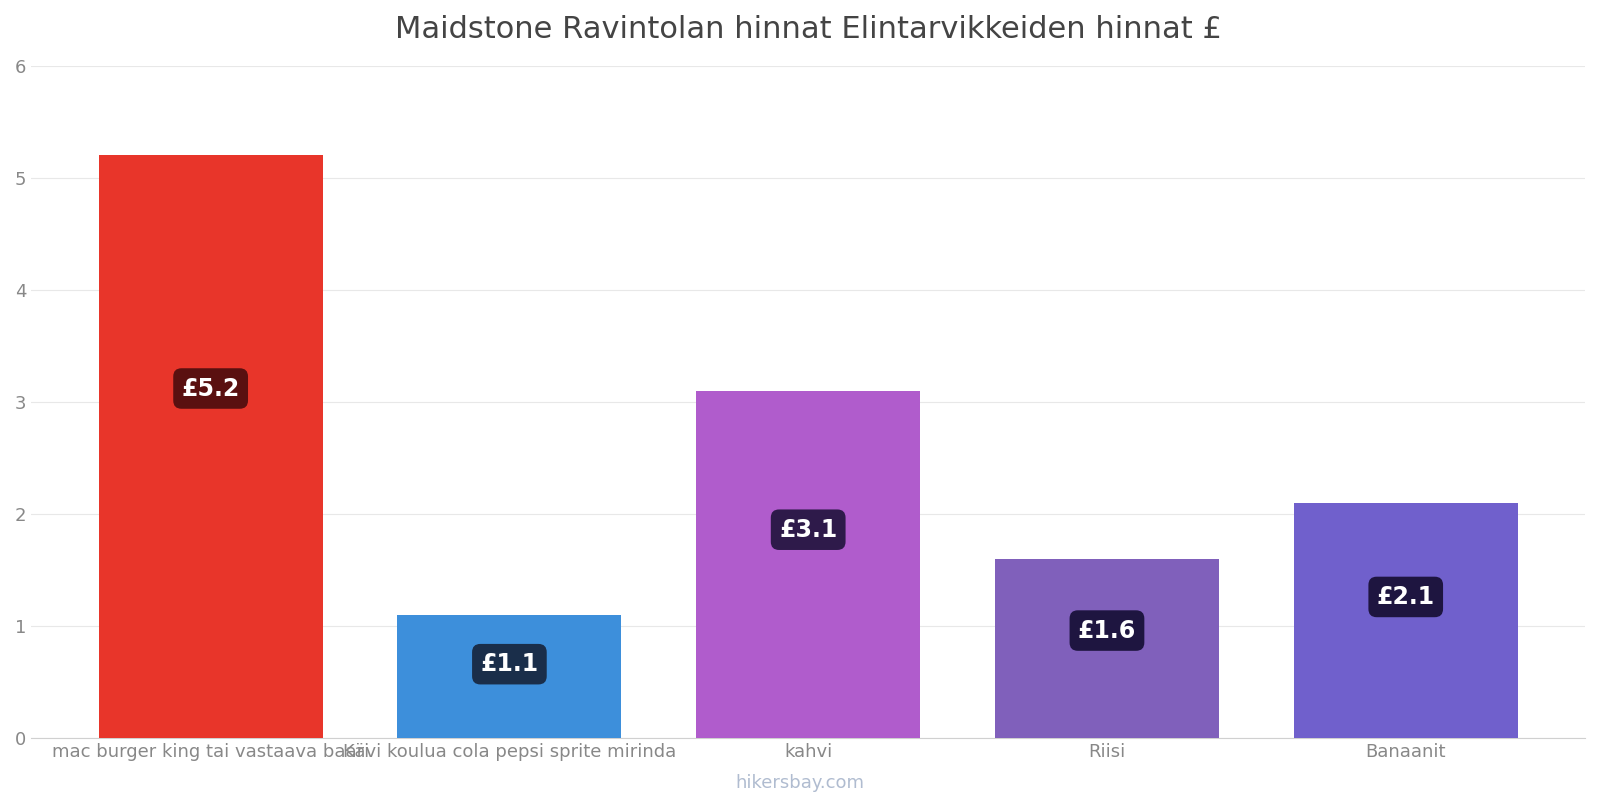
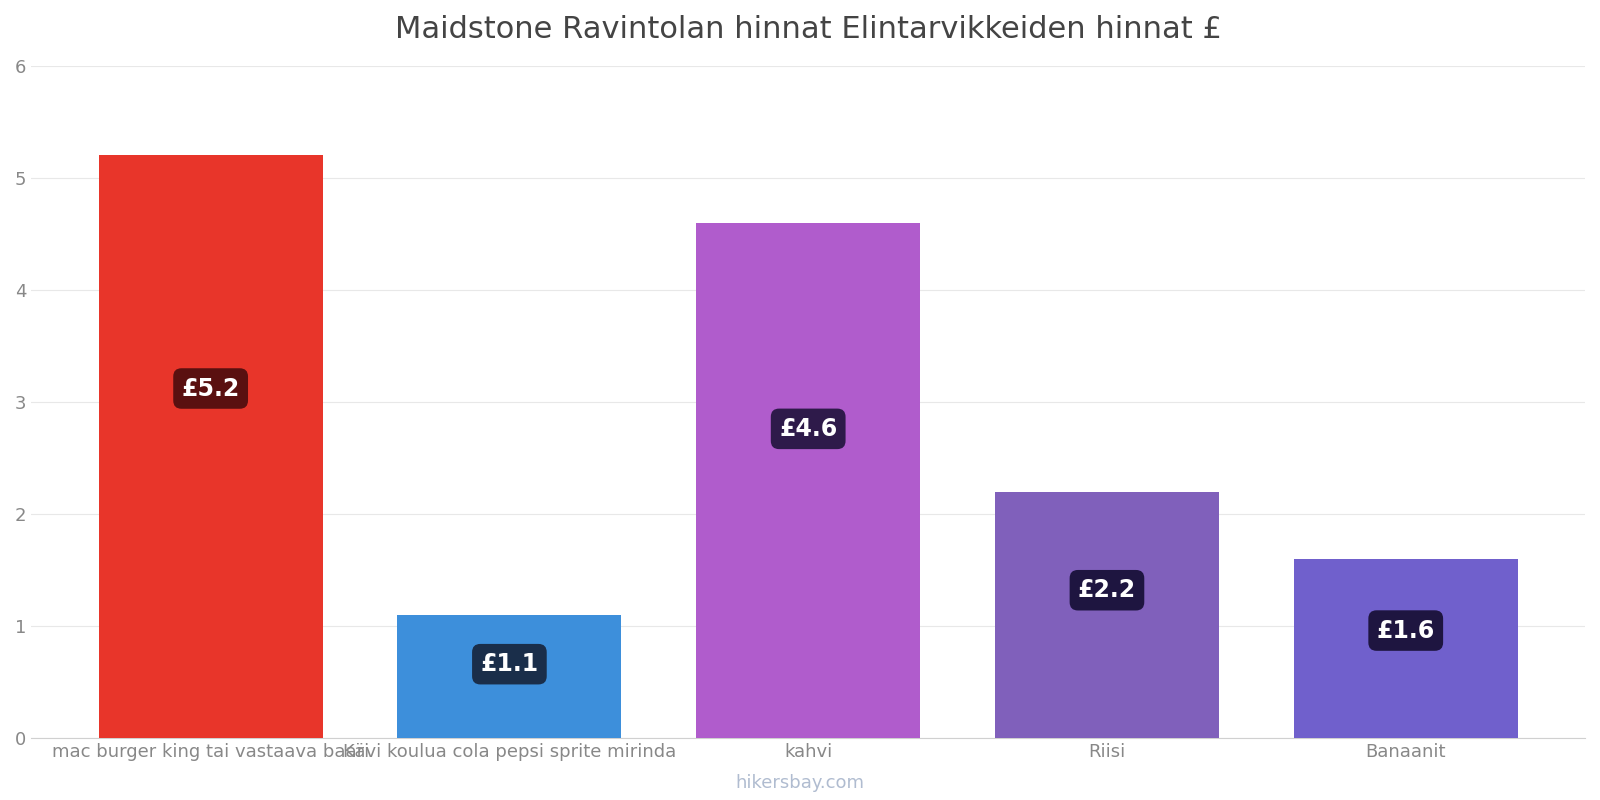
kahvi: £3.1 -> £4.6
Riisi: £1.6 -> £2.2
Banaanit: £2.1 -> £1.6
